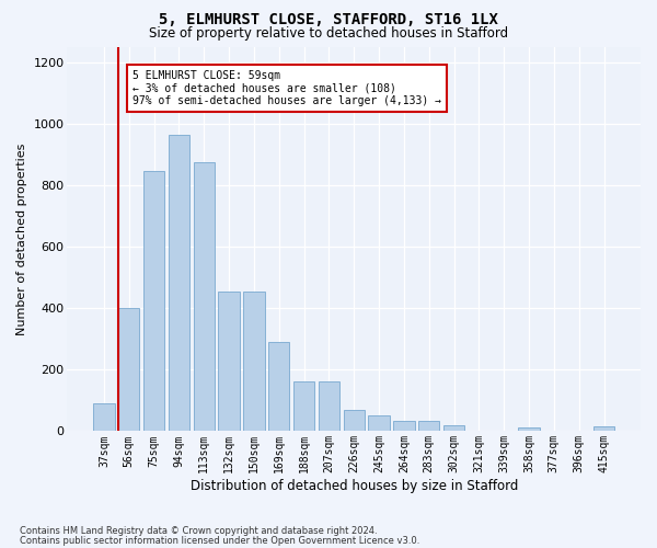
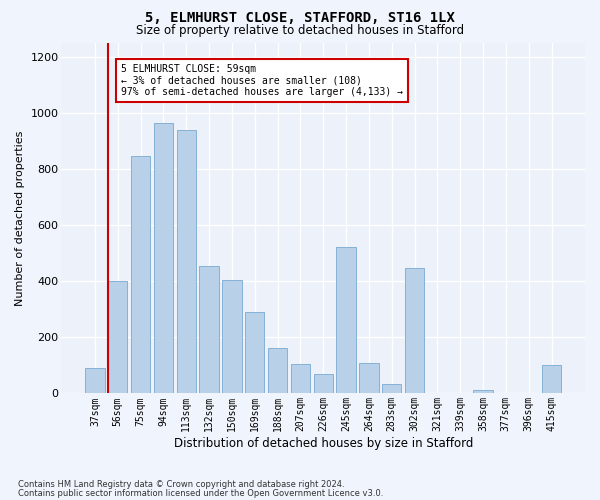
113sqm: 875 -> 940
150sqm: 455 -> 405
207sqm: 163 -> 105
245sqm: 50 -> 520
264sqm: 32 -> 110
302sqm: 18 -> 445
415sqm: 15 -> 100
